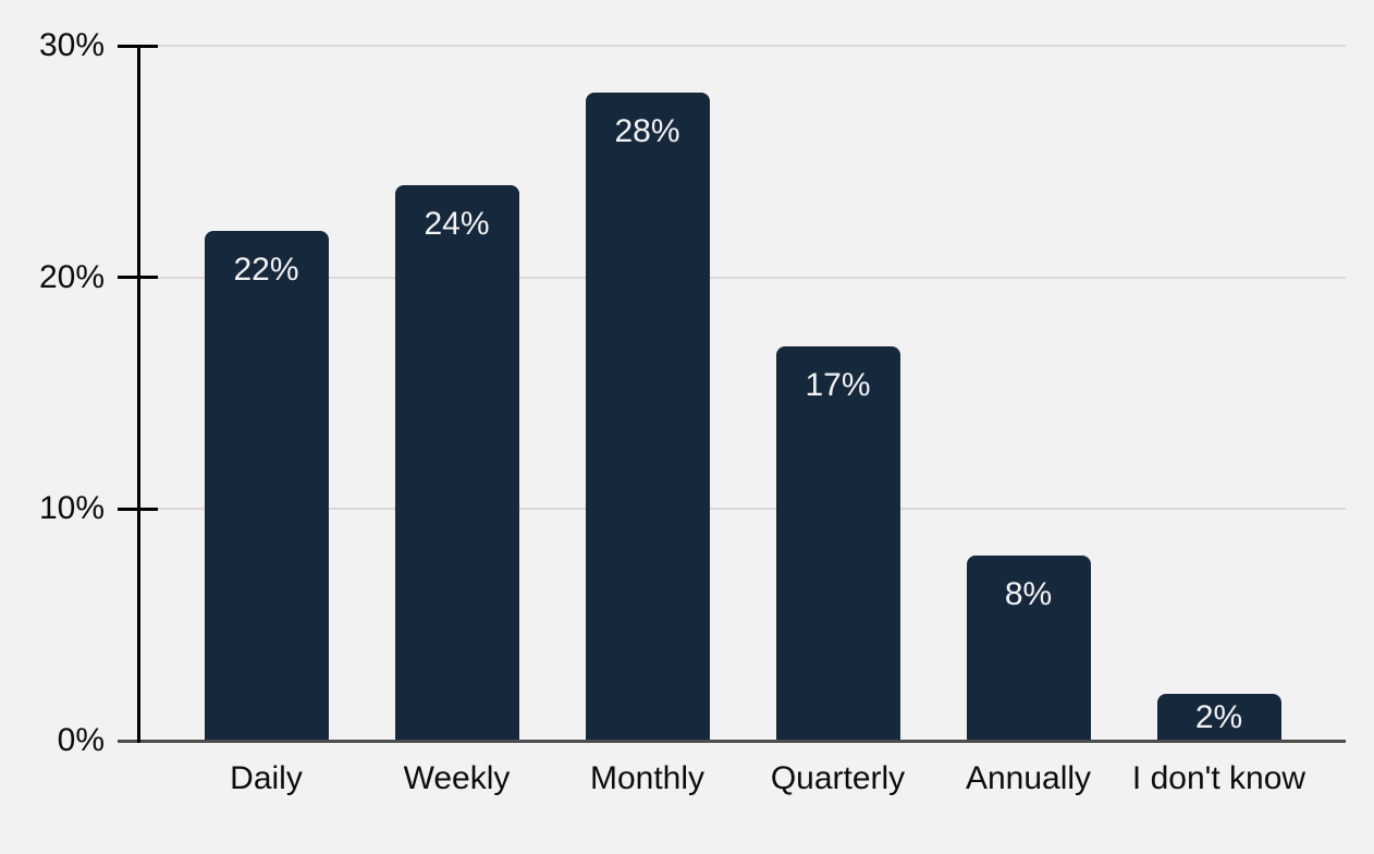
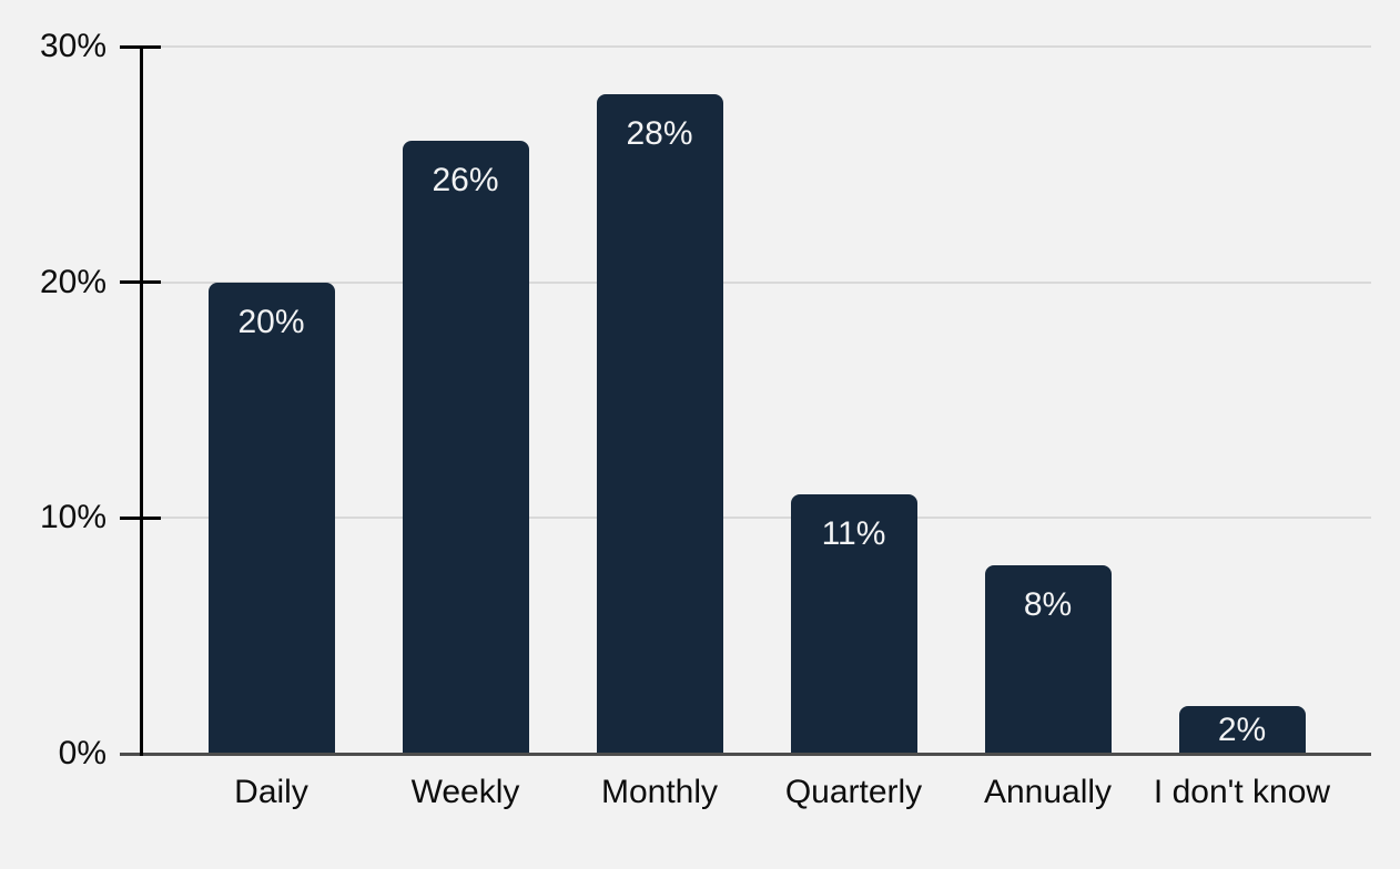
Daily: 22% -> 20%
Weekly: 24% -> 26%
Quarterly: 17% -> 11%
